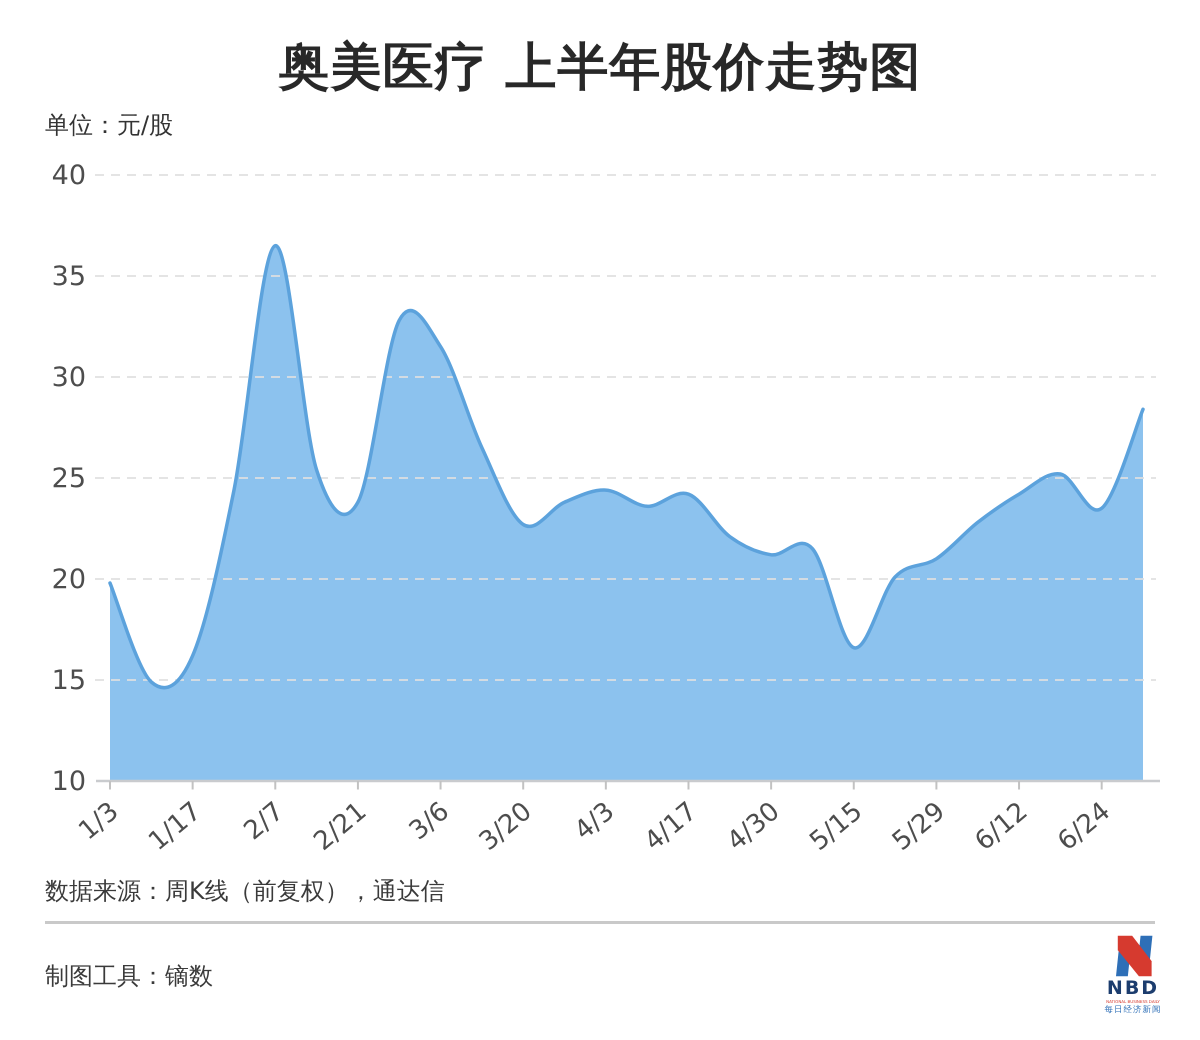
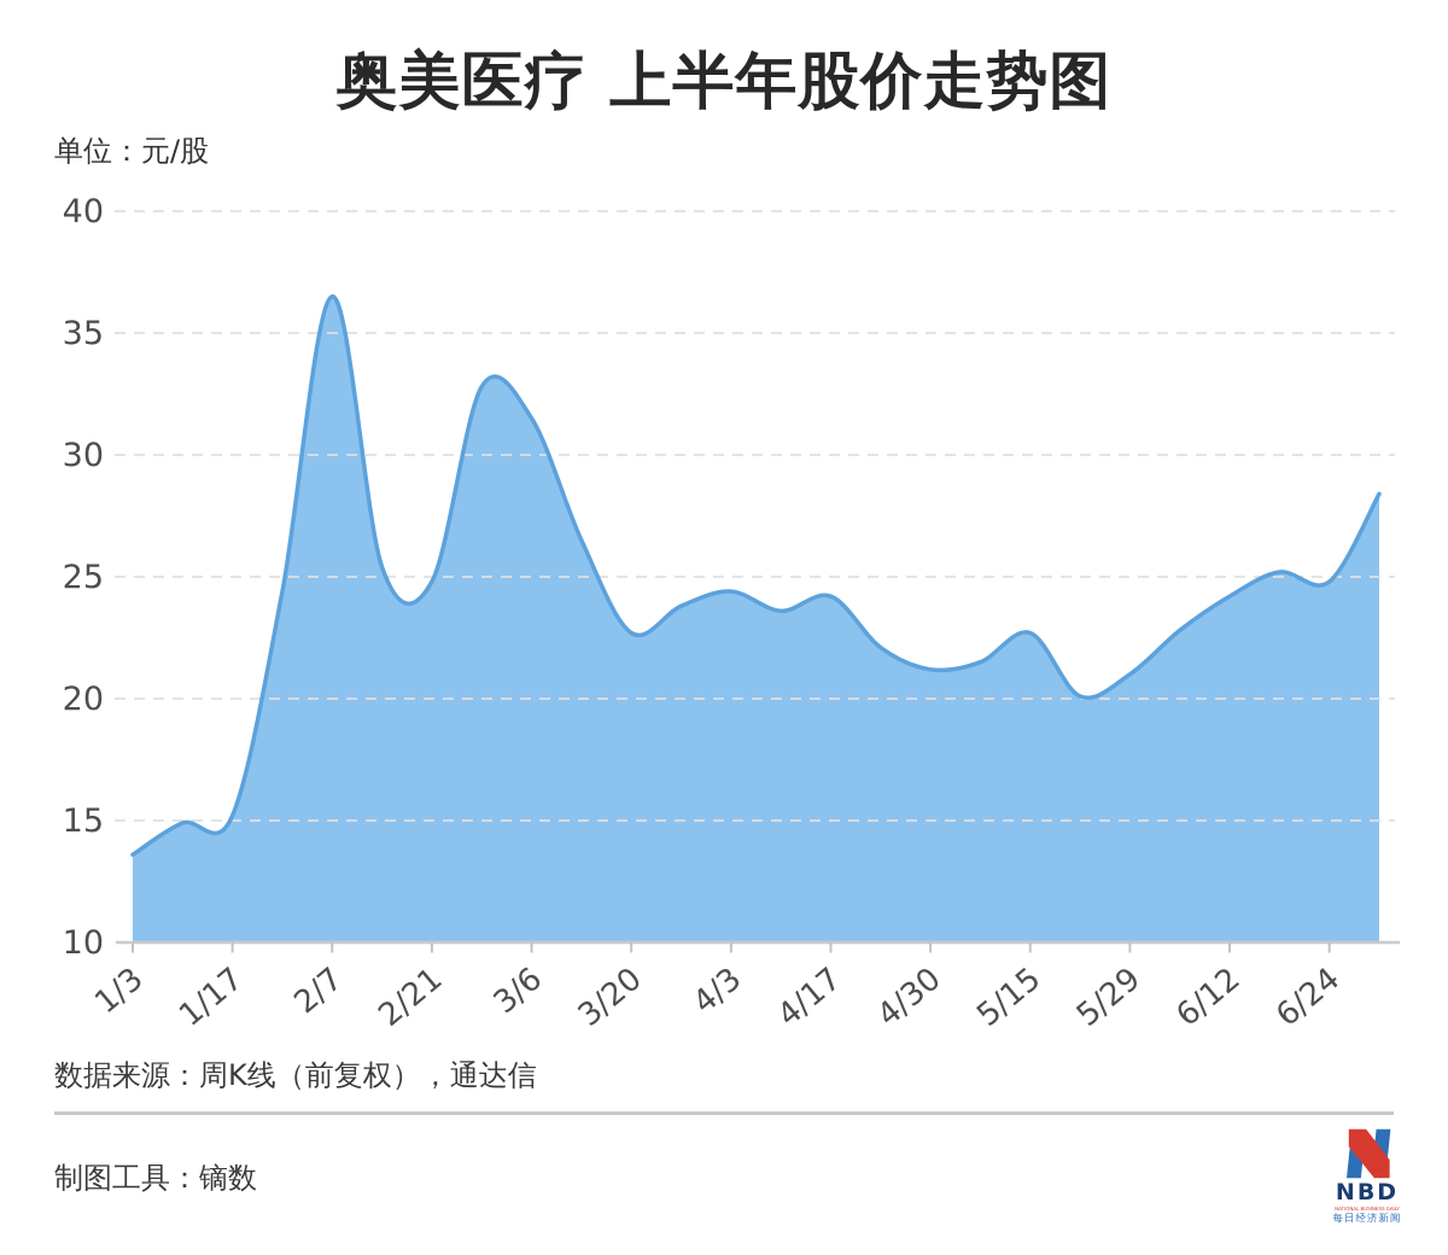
1/3: 19.8 -> 13.6
1/17: 16.2 -> 15.2
2/21: 23.8 -> 24.8
5/15: 16.6 -> 22.7
6/24: 23.5 -> 24.8
